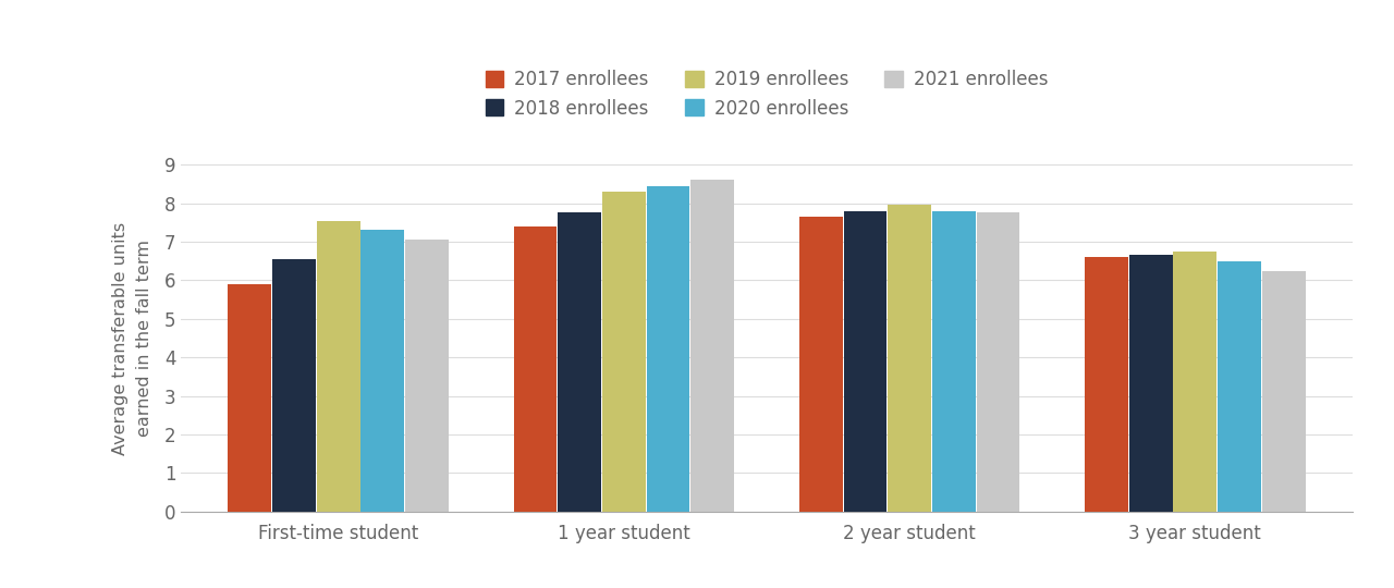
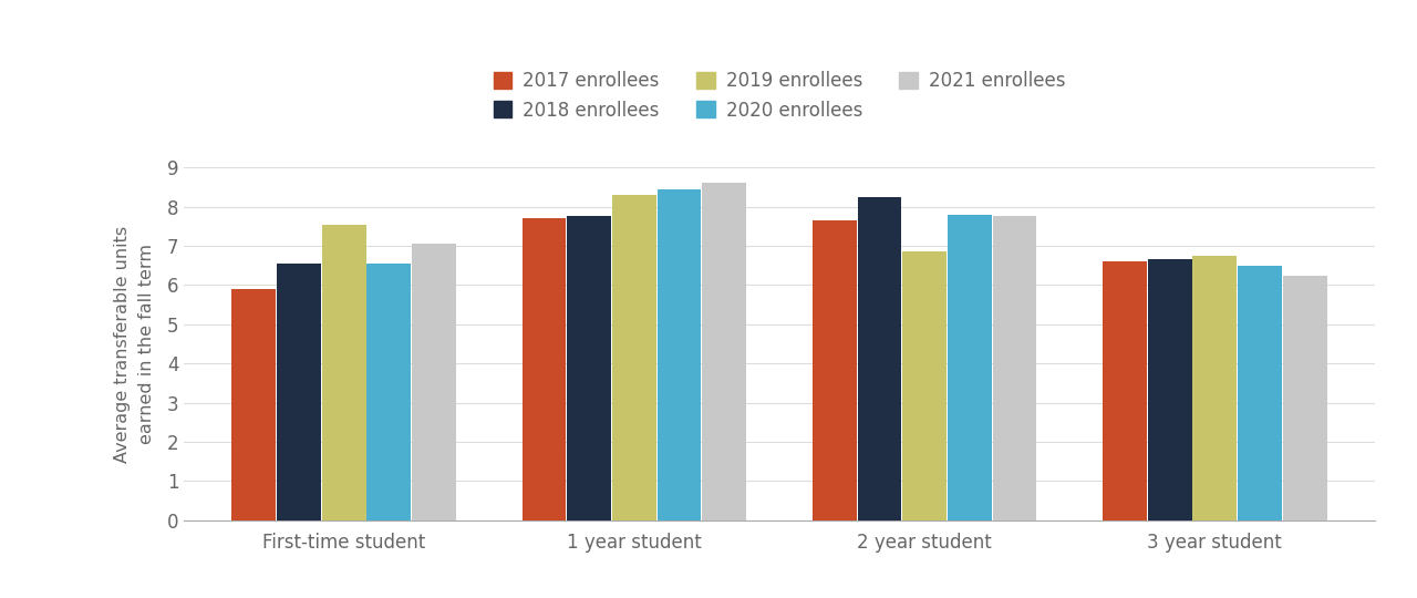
2020 enrollees/First-time student: 7.30 -> 6.55
2017 enrollees/1 year student: 7.40 -> 7.70
2018 enrollees/2 year student: 7.80 -> 8.25
2019 enrollees/2 year student: 7.95 -> 6.85
